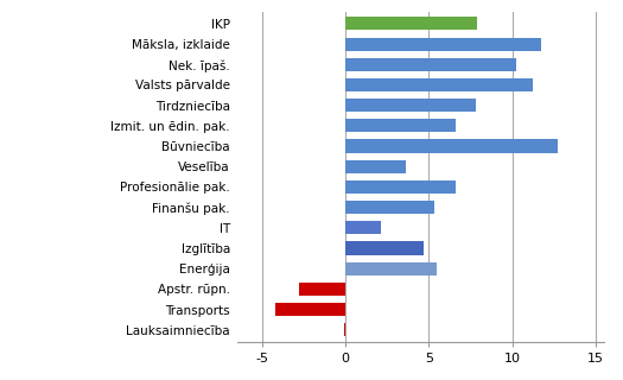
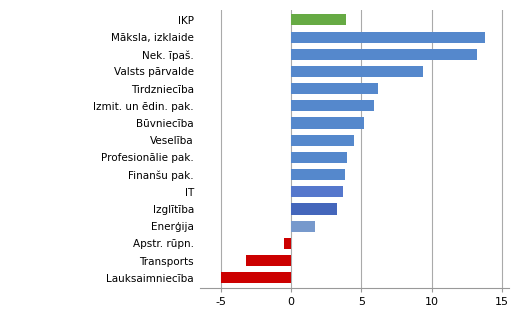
IKP: 7.9 -> 3.9
Māksla, izklaide: 11.7 -> 13.8
Nek. īpaš.: 10.2 -> 13.2
Valsts pārvalde: 11.2 -> 9.4
Tirdzniecība: 7.8 -> 6.2
Izmit. un ēdin. pak.: 6.6 -> 5.9
Būvniecība: 12.7 -> 5.2
Veselība: 3.6 -> 4.5
Profesionālie pak.: 6.6 -> 4.0
Finanšu pak.: 5.3 -> 3.8
IT: 2.1 -> 3.7
Izglītība: 4.7 -> 3.3
Enerģija: 5.5 -> 1.7
Apstr. rūpn.: -2.8 -> -0.5
Transports: -4.2 -> -3.2
Lauksaimniecība: -0.1 -> -5.0
